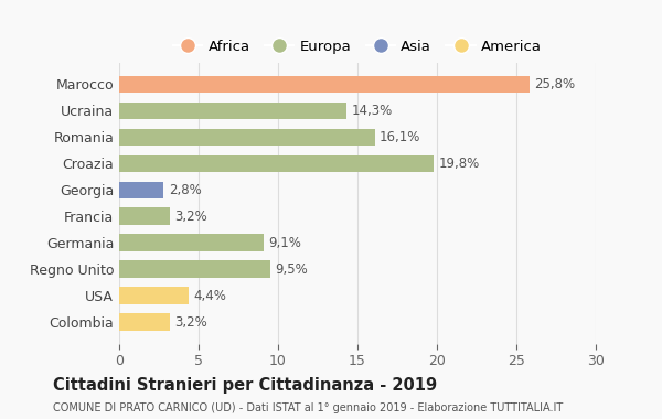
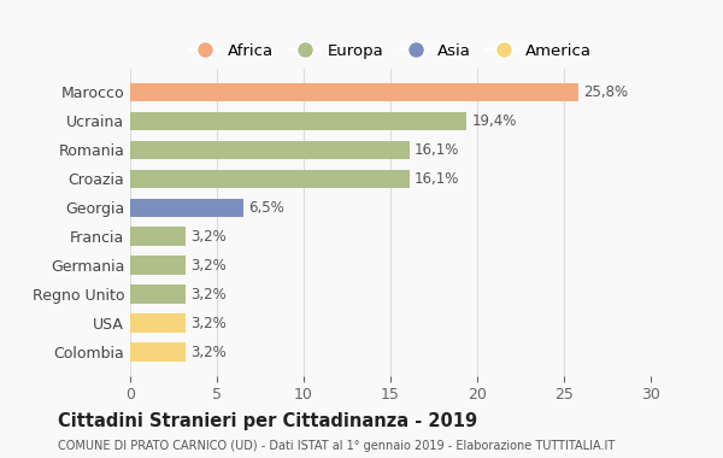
Ucraina: 14,3% -> 19,4%
Croazia: 19,8% -> 16,1%
Georgia: 2,8% -> 6,5%
Germania: 9,1% -> 3,2%
Regno Unito: 9,5% -> 3,2%
USA: 4,4% -> 3,2%
